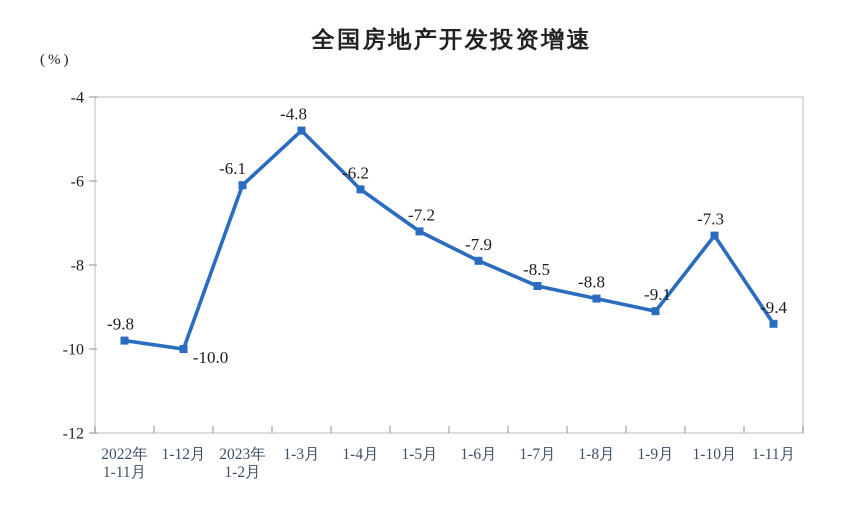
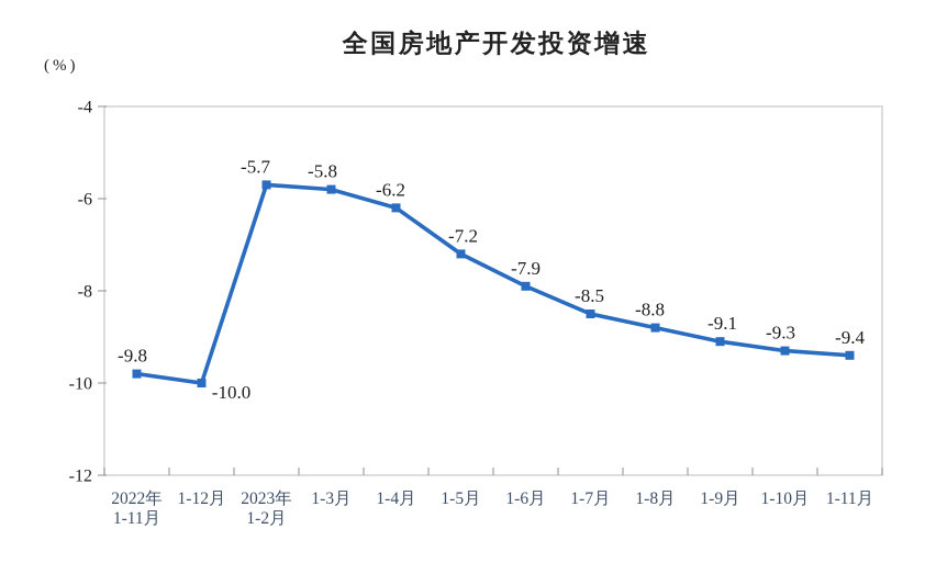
2023年 1-2月: -6.1 -> -5.7
1-3月: -4.8 -> -5.8
1-10月: -7.3 -> -9.3
